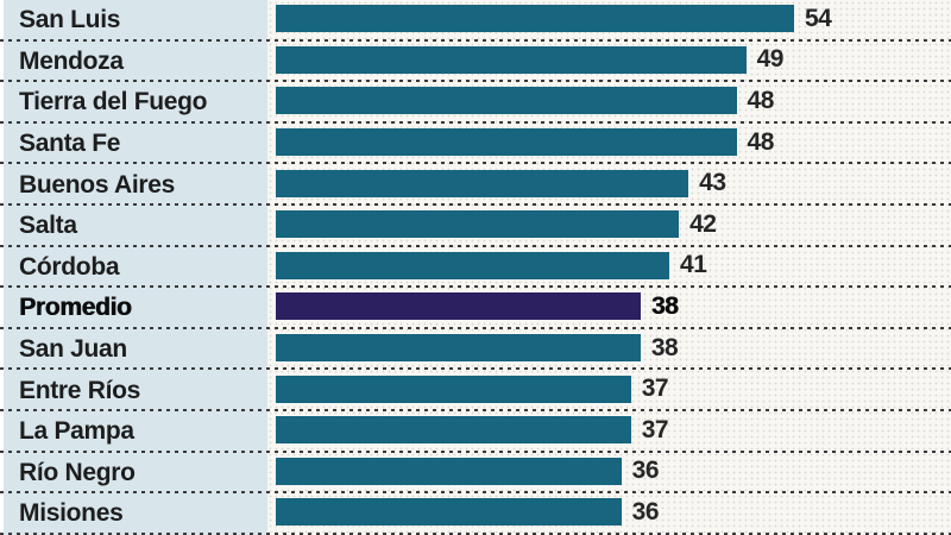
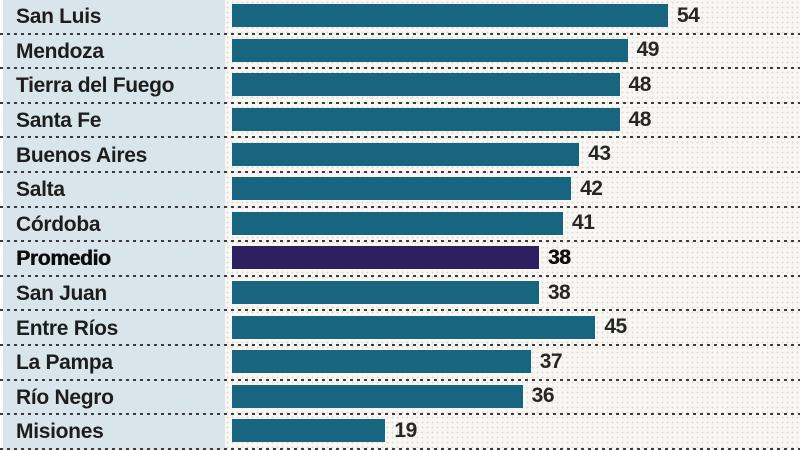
Entre Ríos: 37 -> 45
Misiones: 36 -> 19
